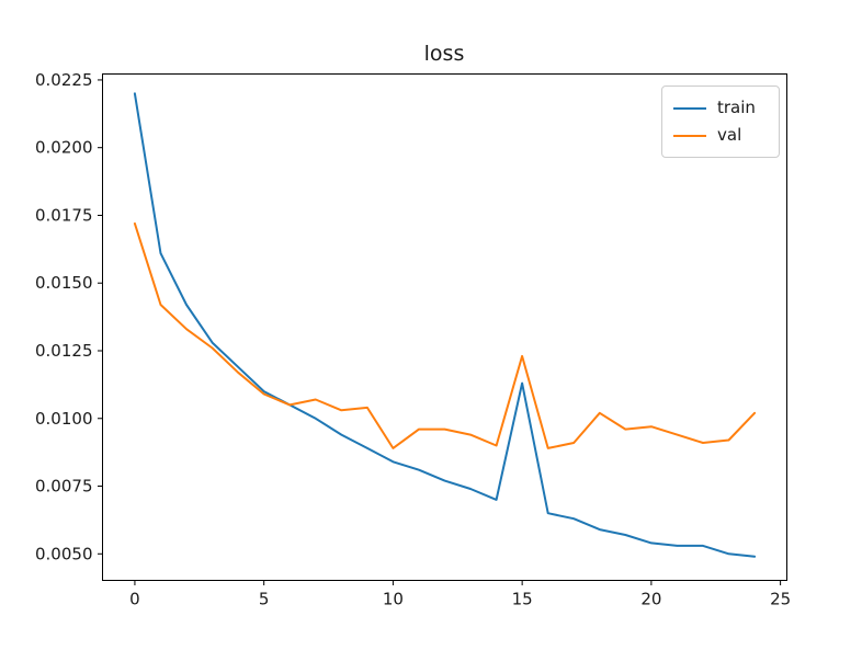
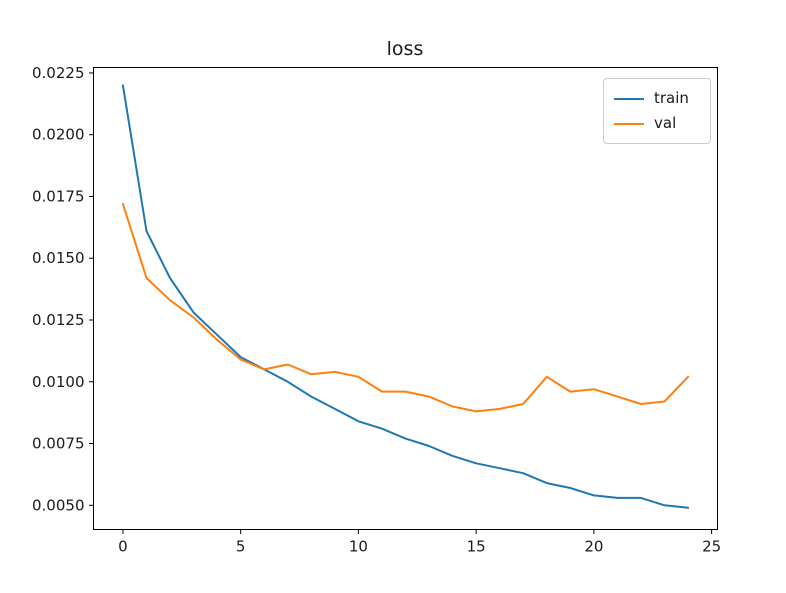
val/10: 0.0089 -> 0.0102
train/15: 0.0113 -> 0.0067
val/15: 0.0123 -> 0.0088
